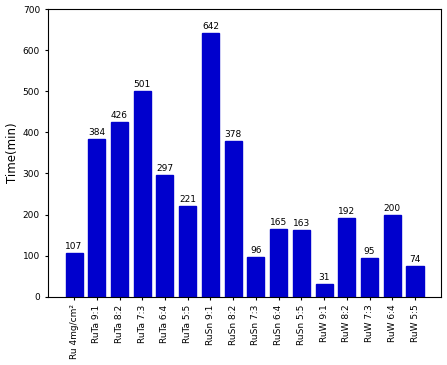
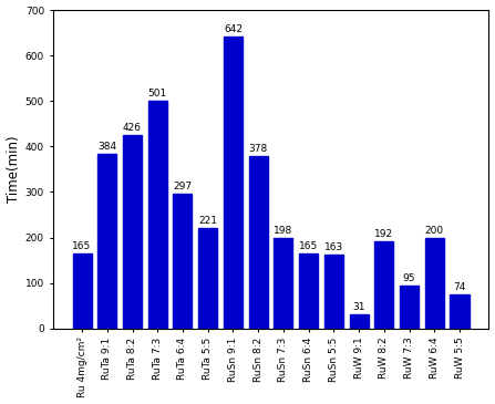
Ru 4mg/cm²: 107 -> 165
RuSn 7:3: 96 -> 198
